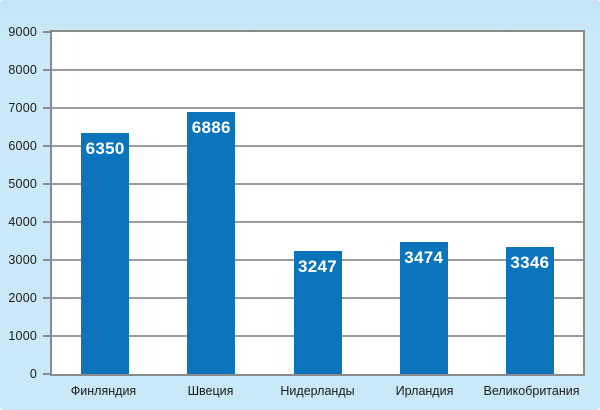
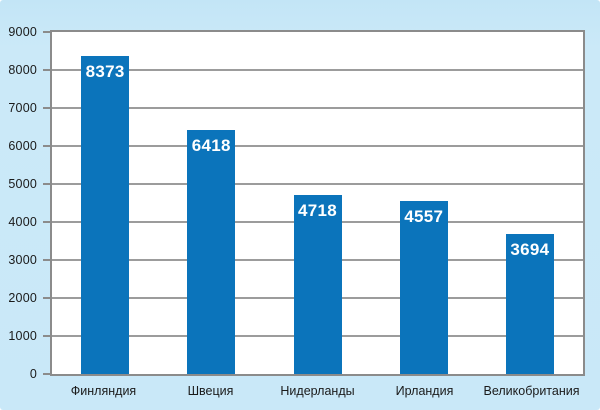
Финляндия: 6350 -> 8373
Швеция: 6886 -> 6418
Нидерланды: 3247 -> 4718
Ирландия: 3474 -> 4557
Великобритания: 3346 -> 3694
